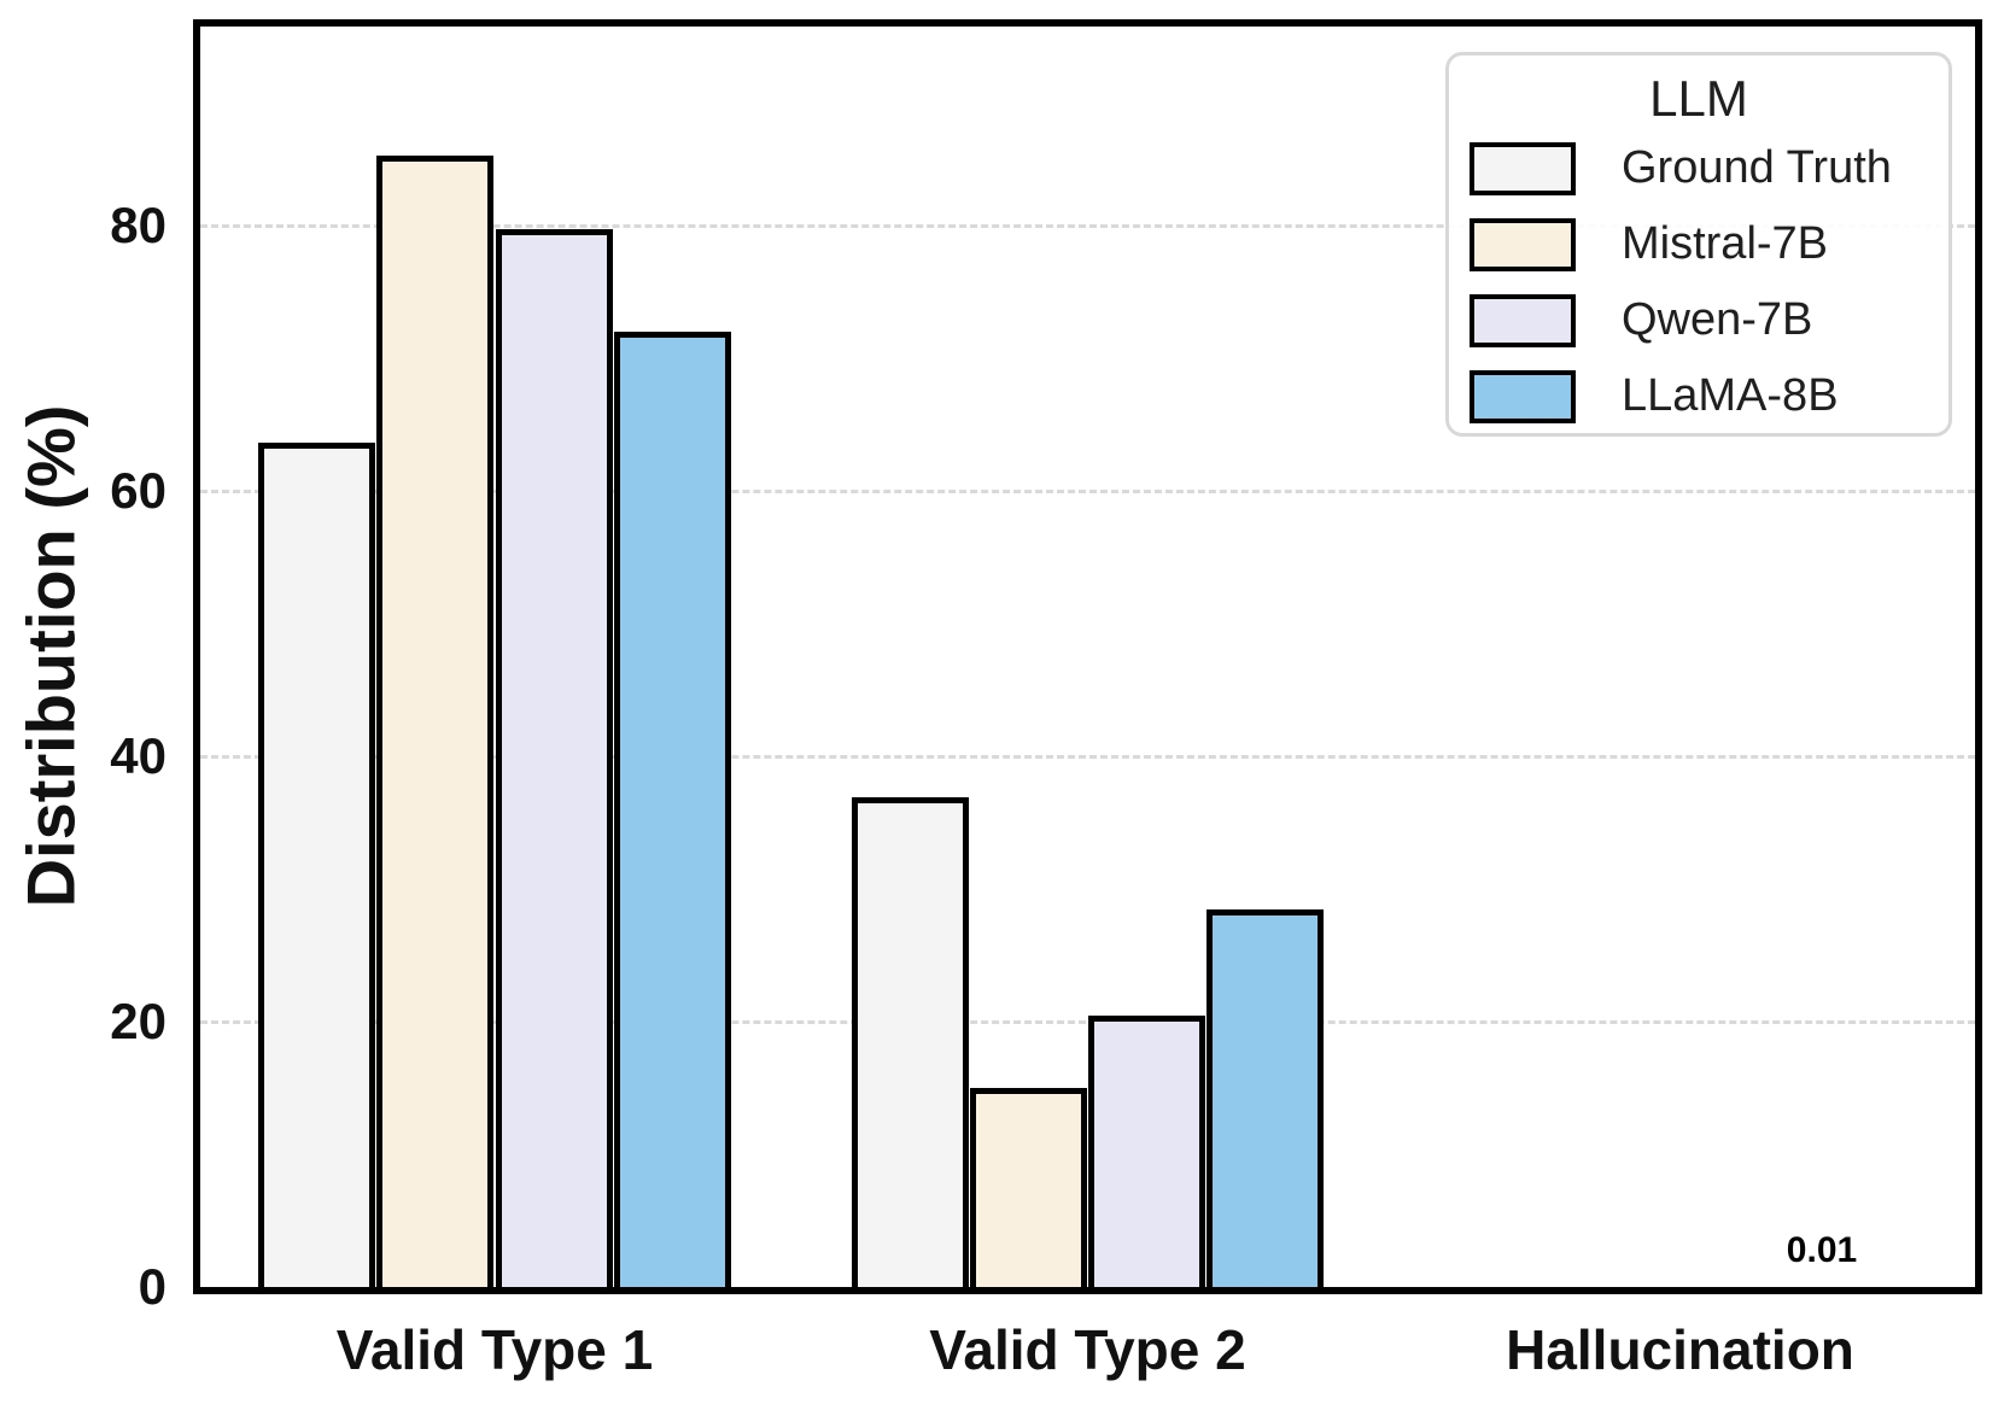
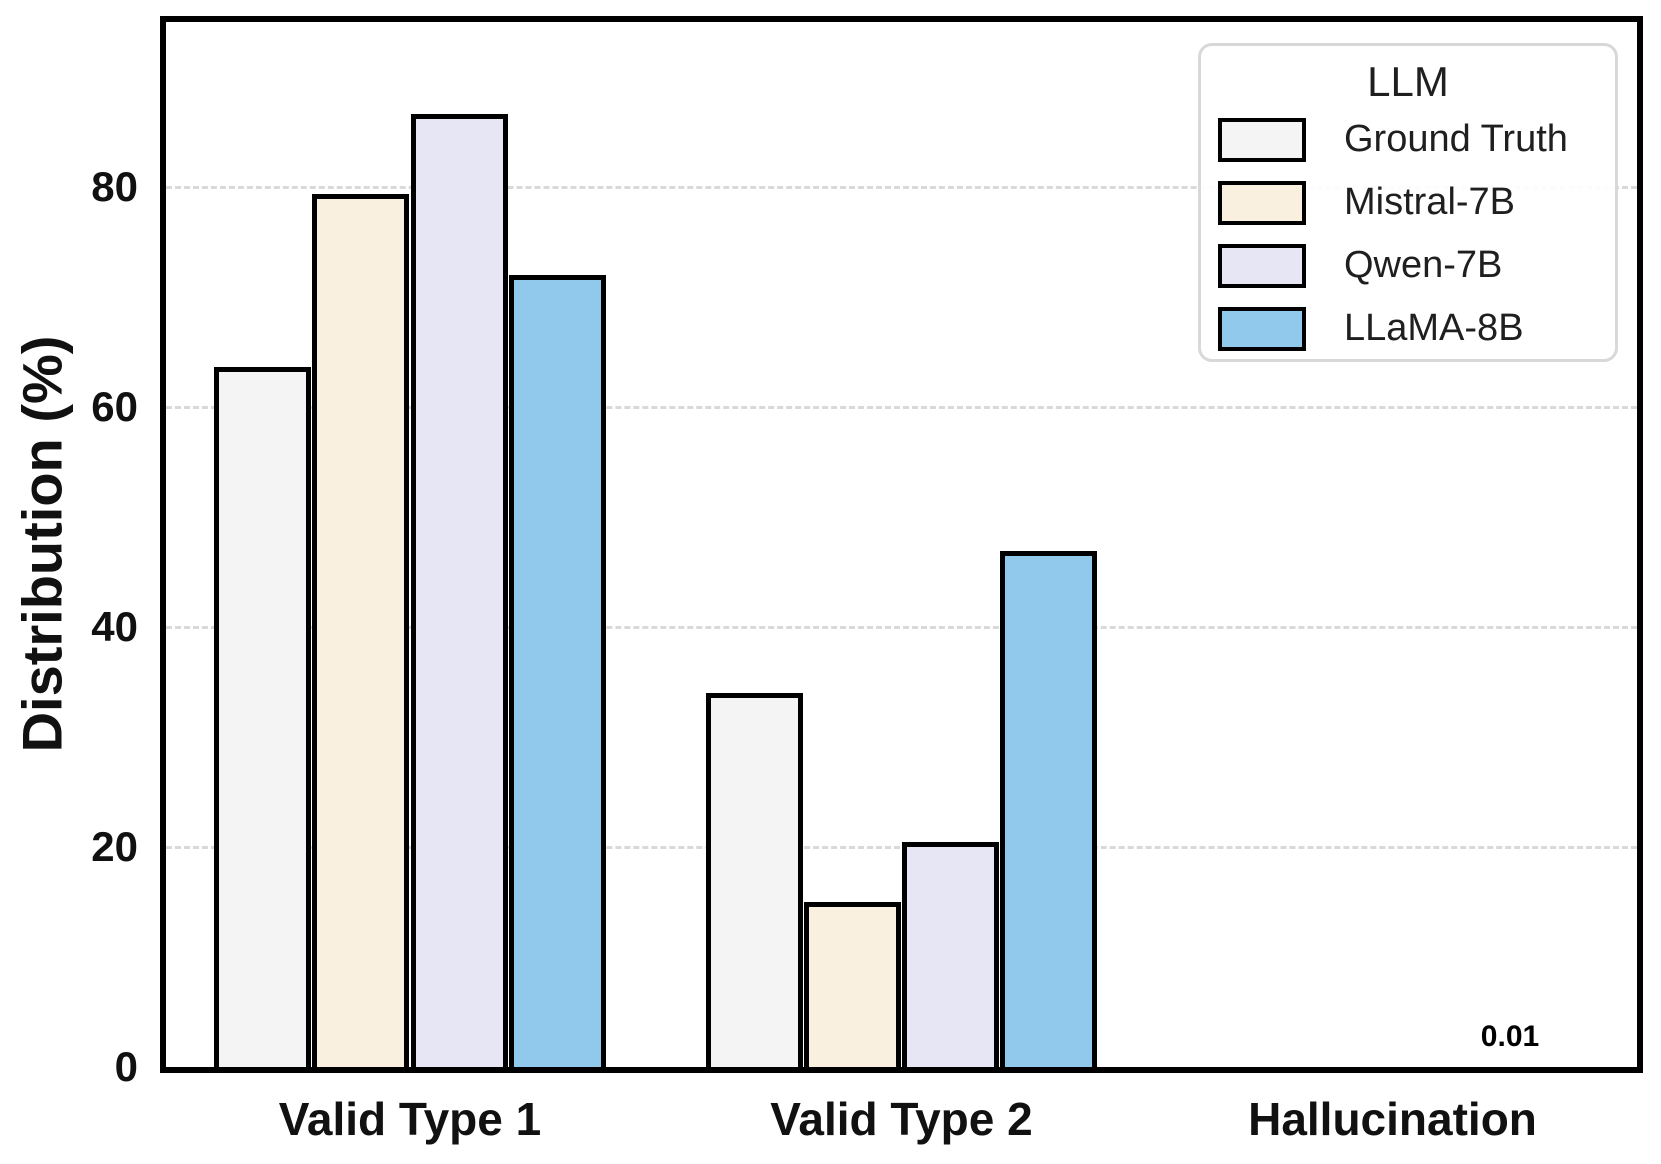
Mistral-7B/Valid Type 1: 85.0 -> 79.1
Qwen-7B/Valid Type 1: 79.5 -> 86.4
Ground Truth/Valid Type 2: 36.6 -> 33.7
LLaMA-8B/Valid Type 2: 28.2 -> 46.6
